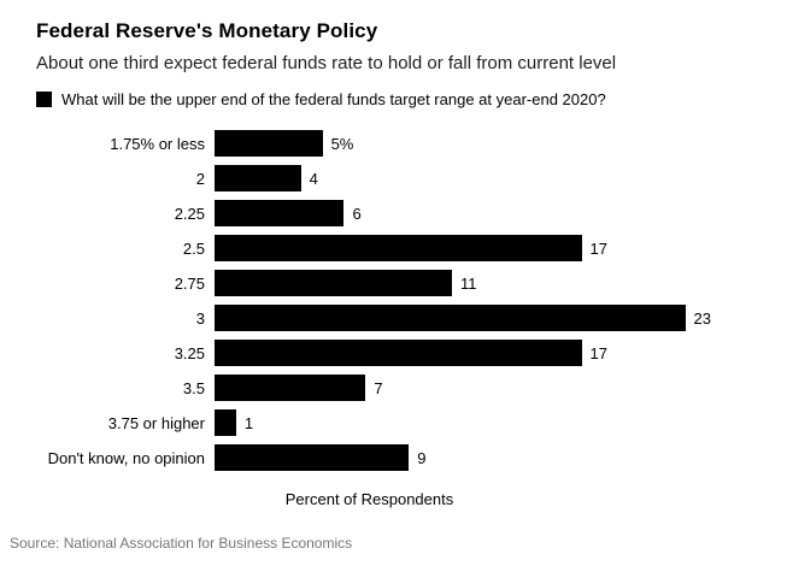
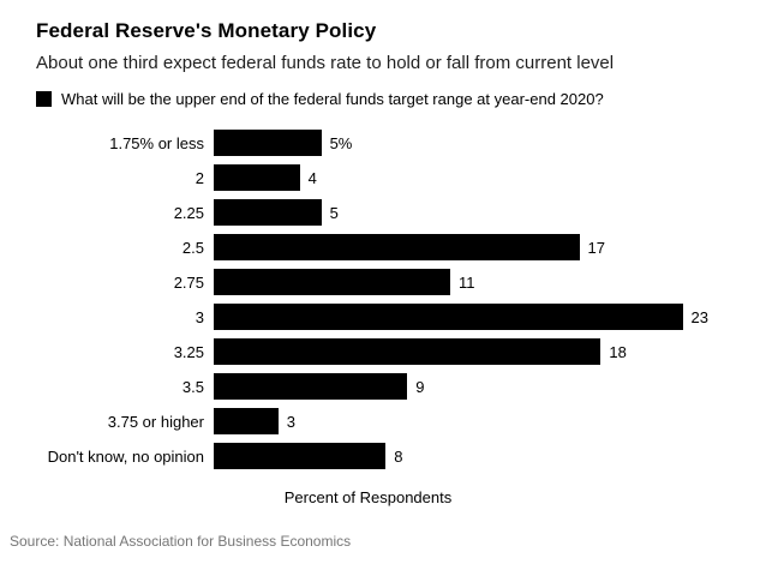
2.25: 6 -> 5
3.25: 17 -> 18
3.5: 7 -> 9
3.75 or higher: 1 -> 3
Don't know, no opinion: 9 -> 8
